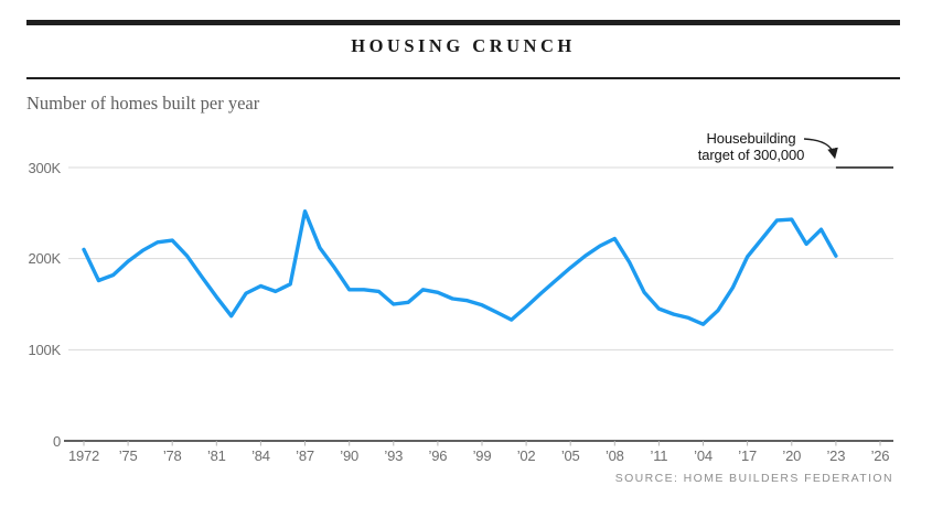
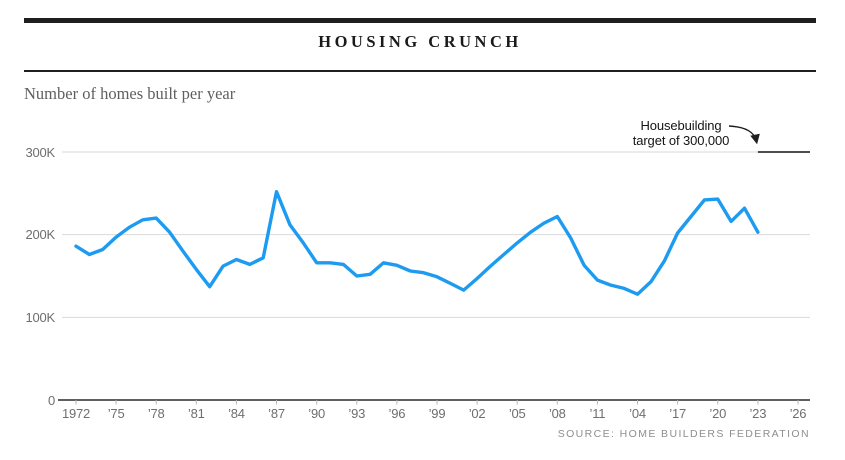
1972: 210K -> 190K
